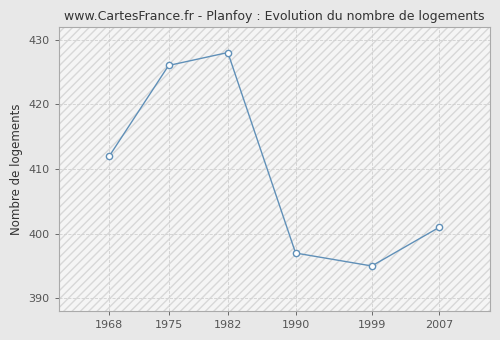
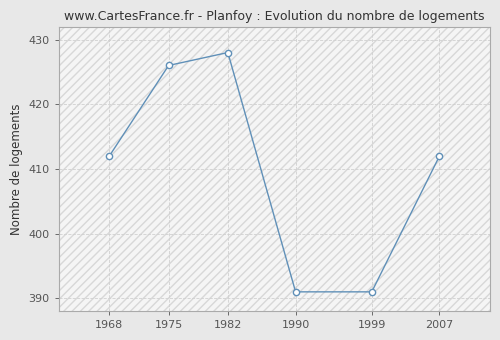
1990: 397 -> 391
1999: 395 -> 391
2007: 401 -> 412
